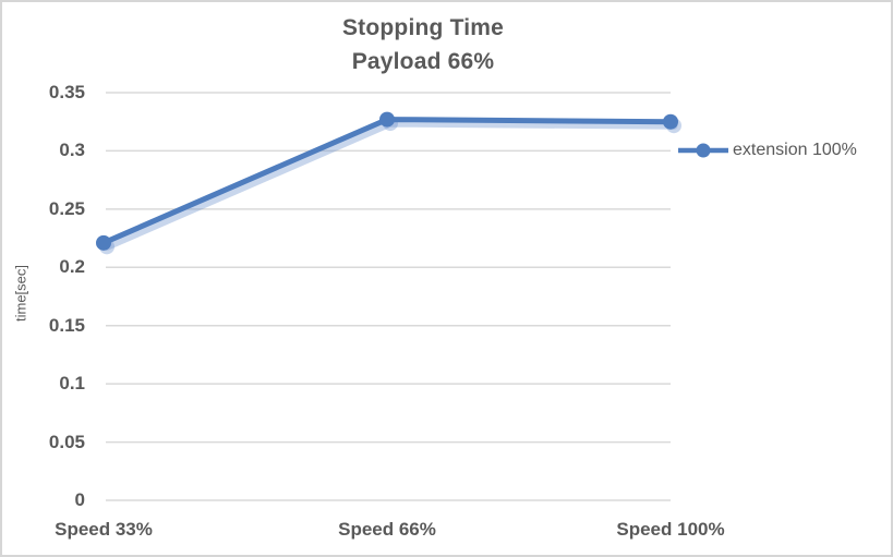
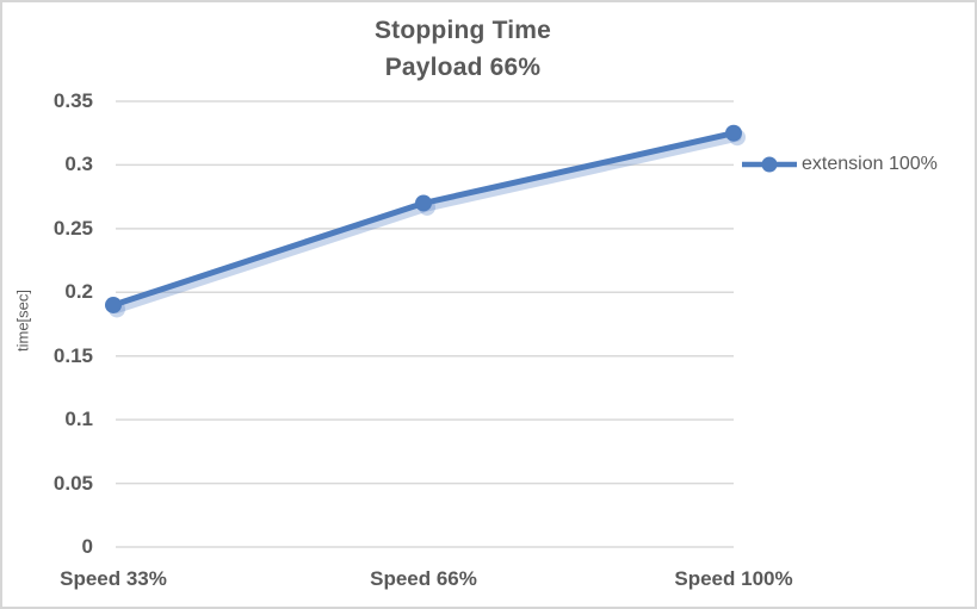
Speed 33%: 0.221 -> 0.190
Speed 66%: 0.327 -> 0.270
